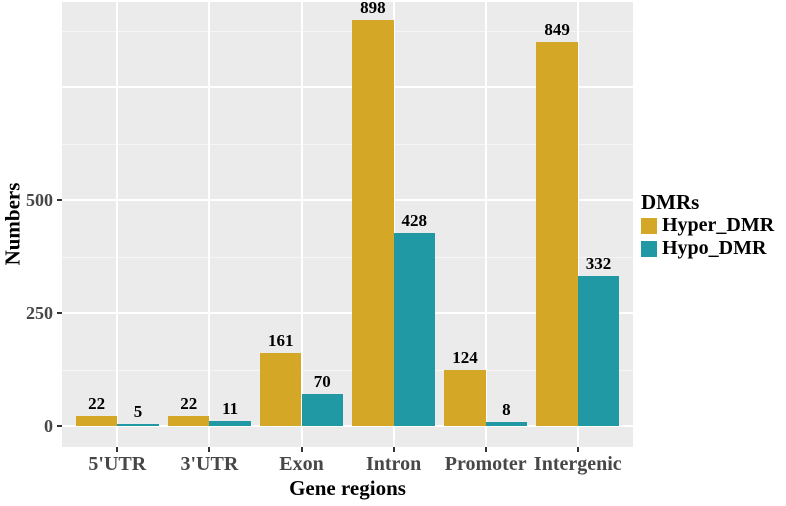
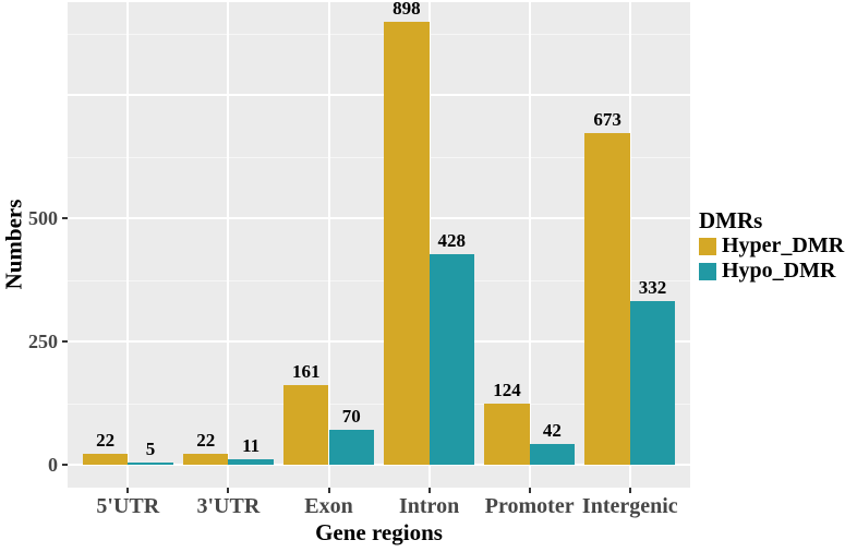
Hypo_DMR/Promoter: 8 -> 42
Hyper_DMR/Intergenic: 849 -> 673
